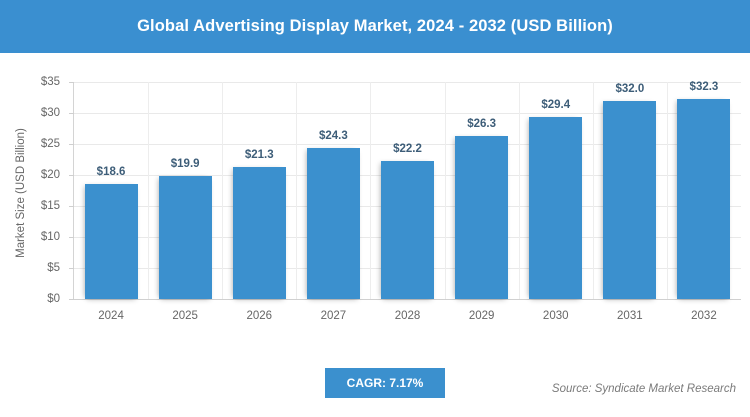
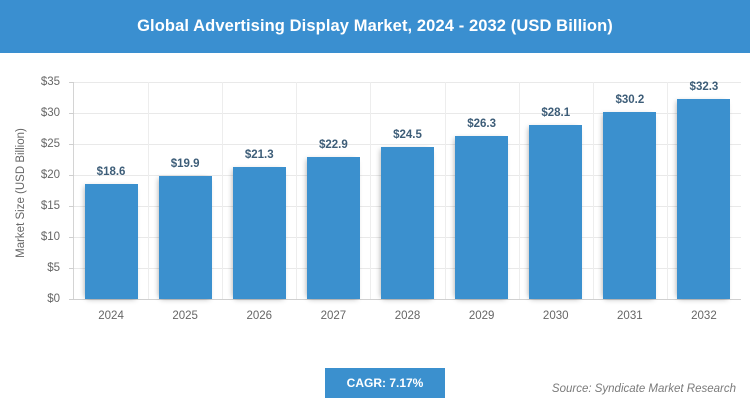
2027: $24.3 -> $22.9
2028: $22.2 -> $24.5
2030: $29.4 -> $28.1
2031: $32.0 -> $30.2
